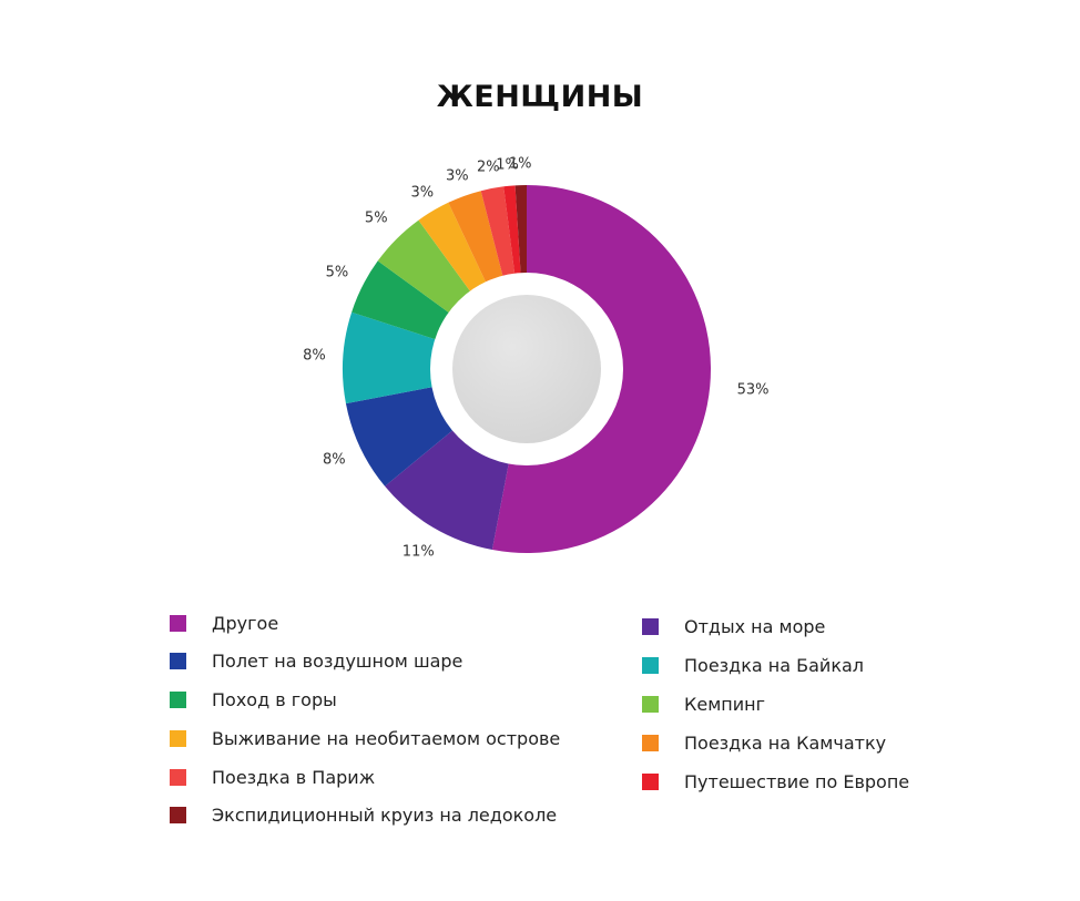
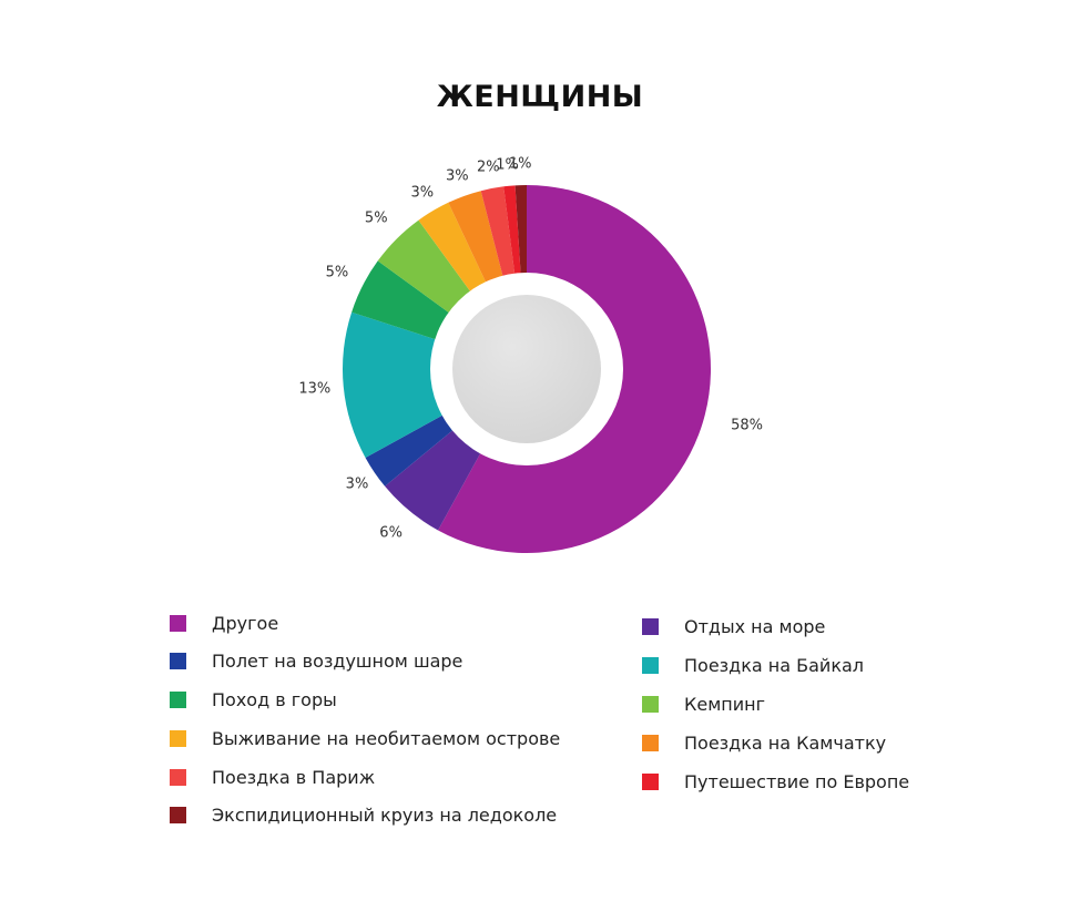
Другое: 53% -> 58%
Отдых на море: 11% -> 6%
Полет на воздушном шаре: 8% -> 3%
Поездка на Байкал: 8% -> 13%
